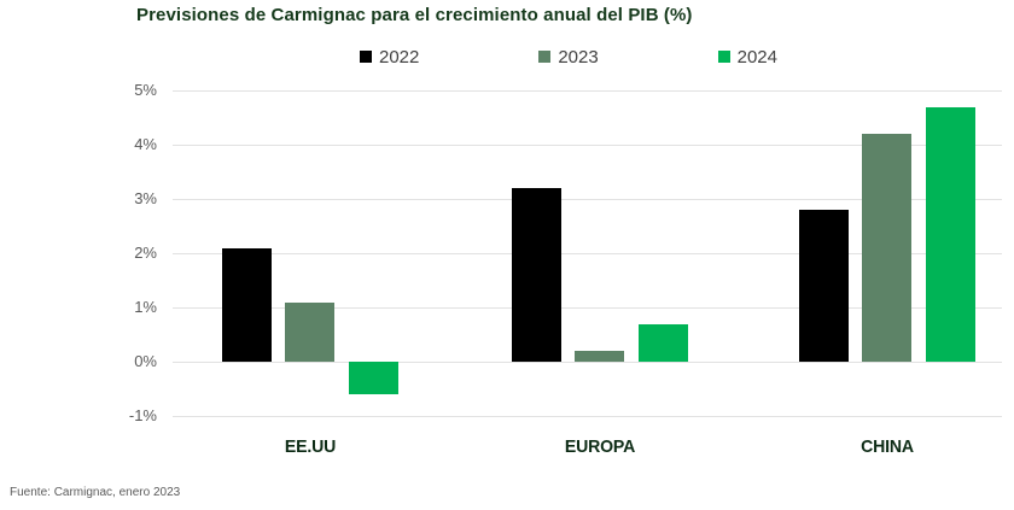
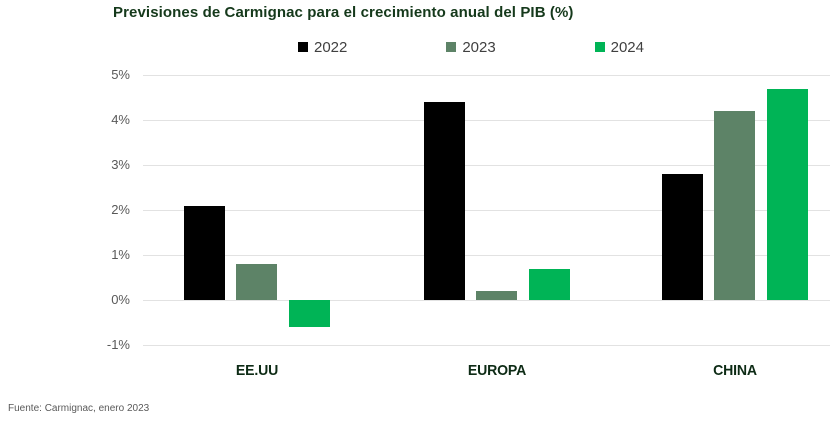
2023/EE.UU: 1.1% -> 0.8%
2022/EUROPA: 3.2% -> 4.4%
